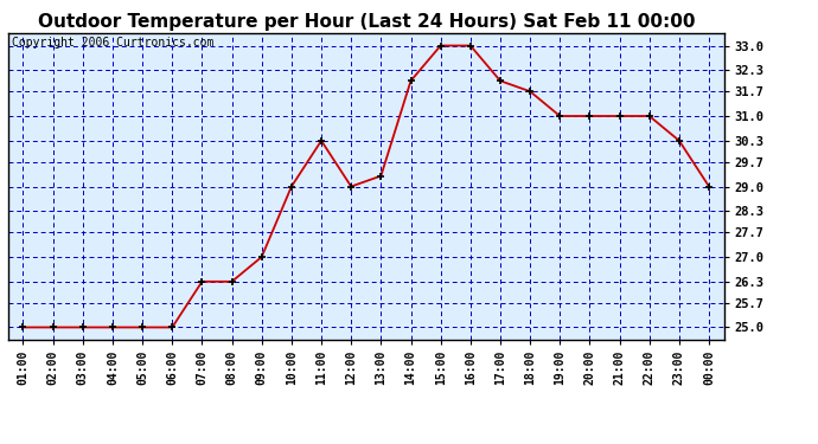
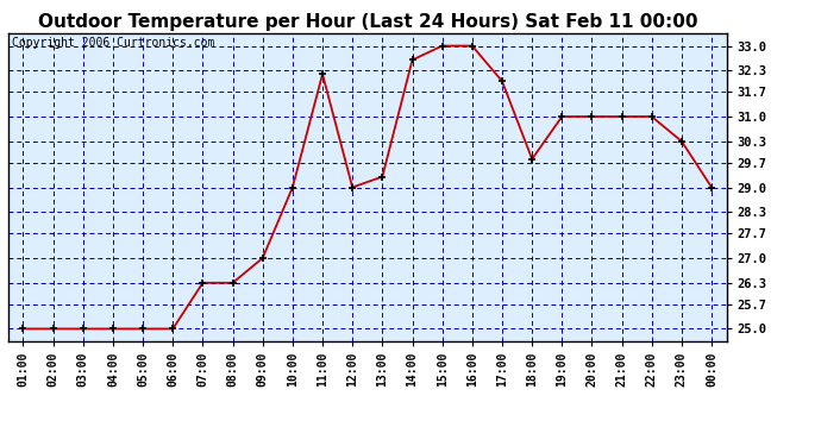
11:00: 30.3 -> 32.2
14:00: 32.0 -> 32.6
18:00: 31.7 -> 29.8
